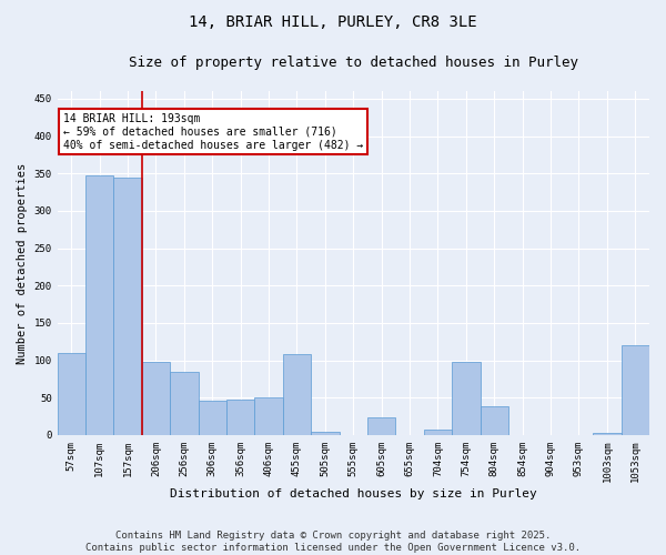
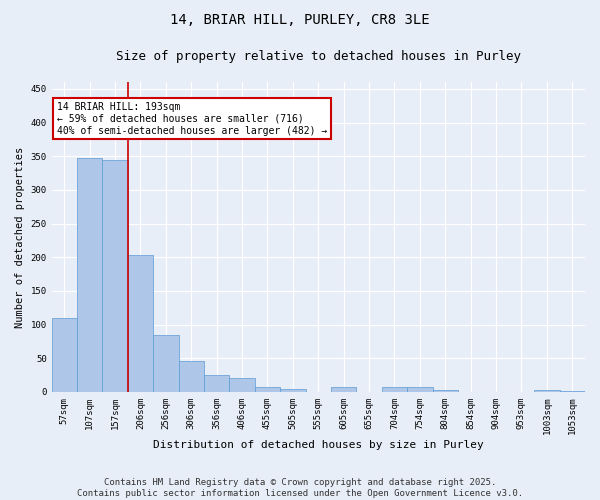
206sqm: 98 -> 204
356sqm: 48 -> 25
406sqm: 50 -> 20
455sqm: 108 -> 8
605sqm: 24 -> 8
754sqm: 98 -> 7
804sqm: 38 -> 3
1053sqm: 120 -> 2
